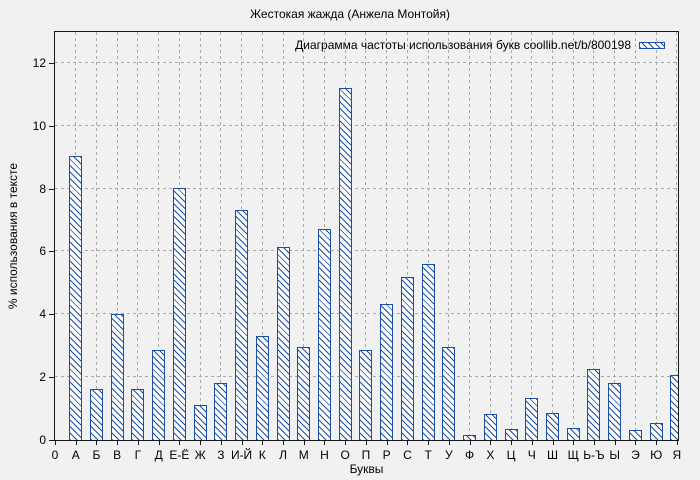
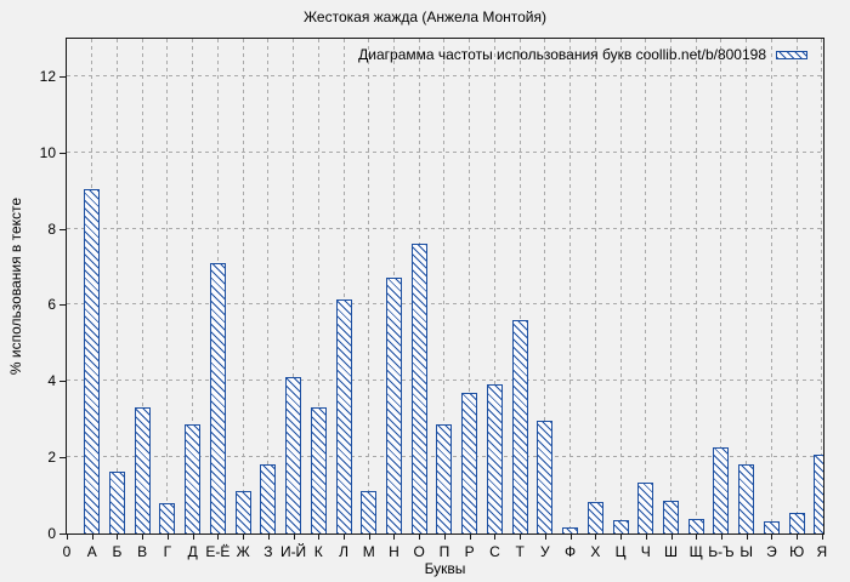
В: 4.0 -> 3.3
Г: 1.6 -> 0.8
Е-Ё: 8.0 -> 7.1
И-Й: 7.3 -> 4.1
М: 3.0 -> 1.1
О: 11.2 -> 7.6
Р: 4.3 -> 3.7
С: 5.2 -> 3.9
